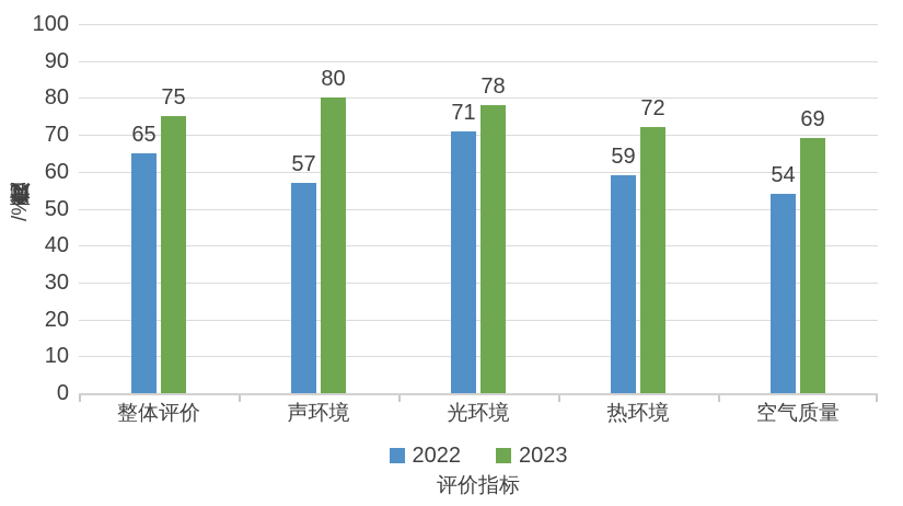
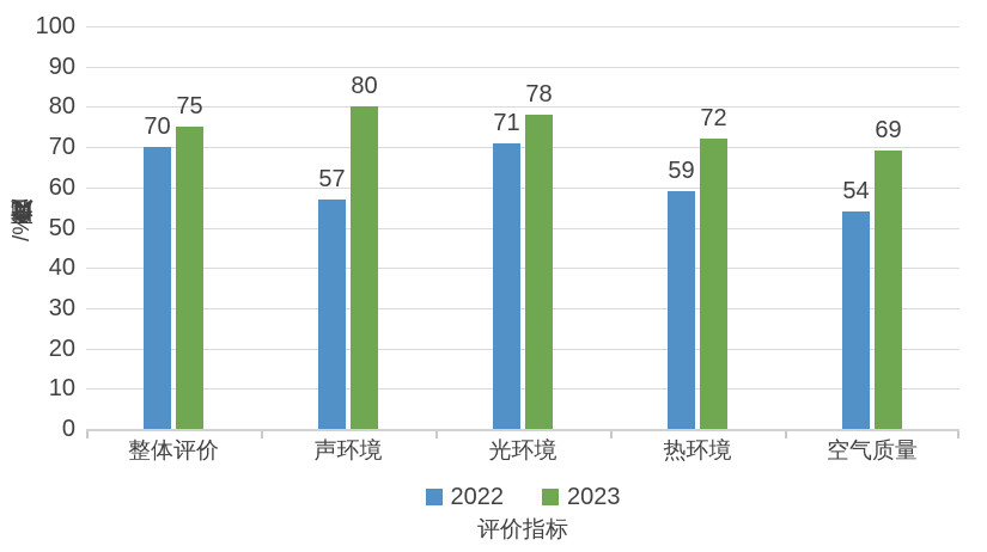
2022/整体评价: 65 -> 70
